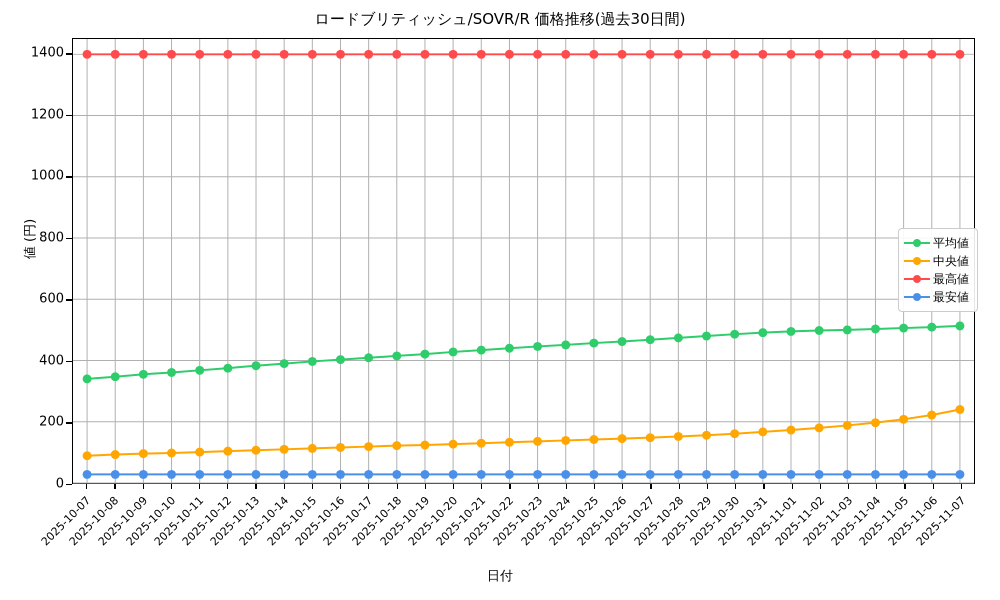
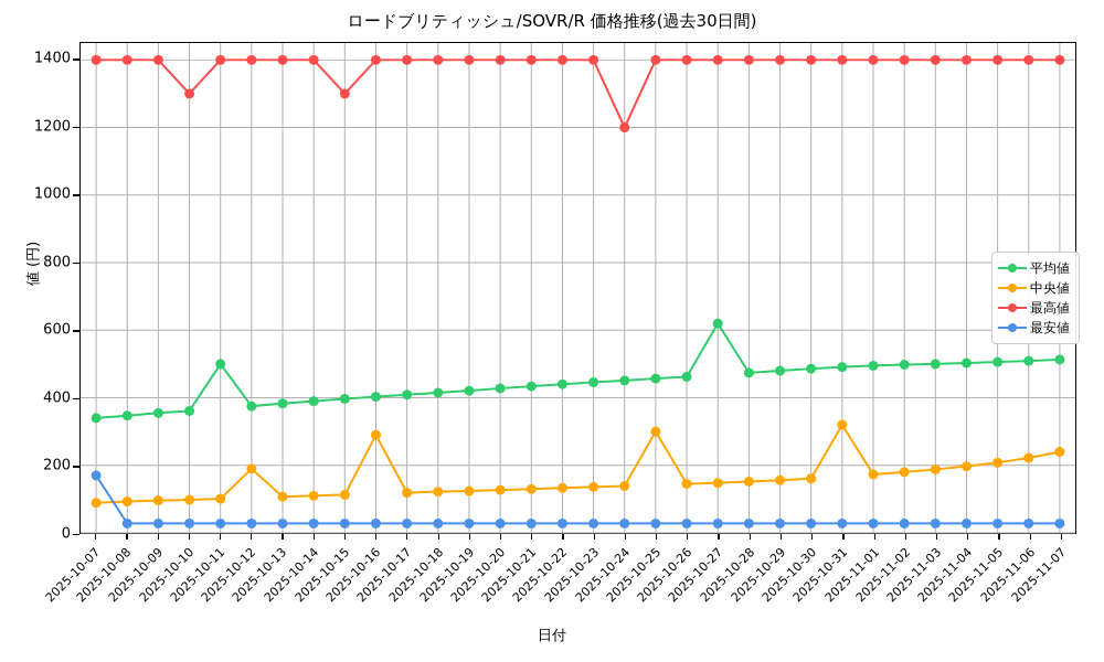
最安値/2025-10-07: 30 -> 170
最高値/2025-10-10: 1400 -> 1300
平均値/2025-10-11: 370 -> 500
中央値/2025-10-12: 100 -> 190
最高値/2025-10-15: 1400 -> 1300
中央値/2025-10-16: 120 -> 290
最高値/2025-10-24: 1400 -> 1200
中央値/2025-10-25: 140 -> 300
平均値/2025-10-27: 470 -> 620
中央値/2025-10-31: 170 -> 320
